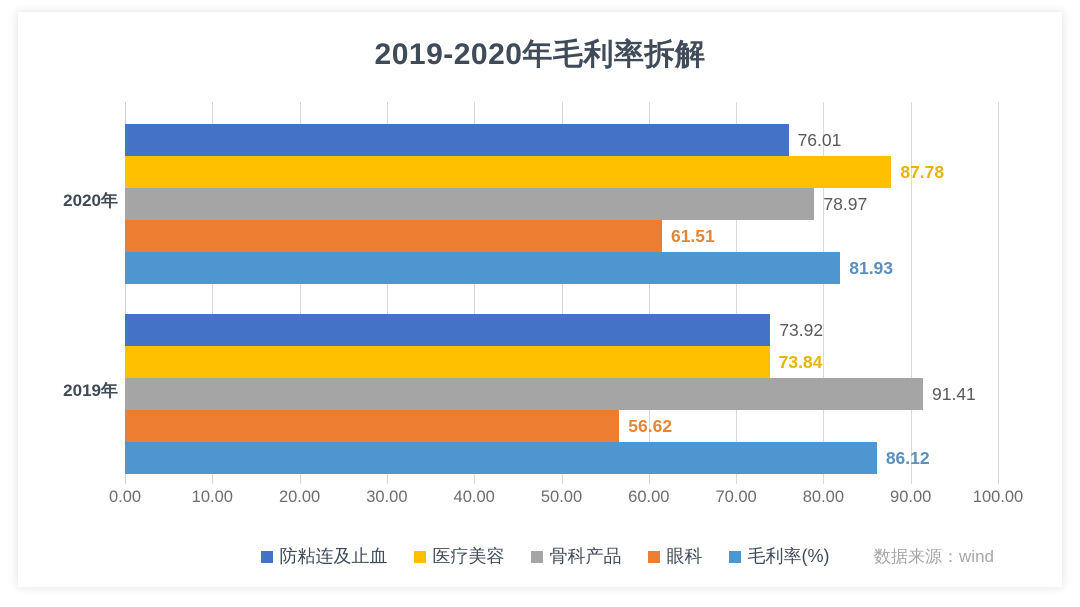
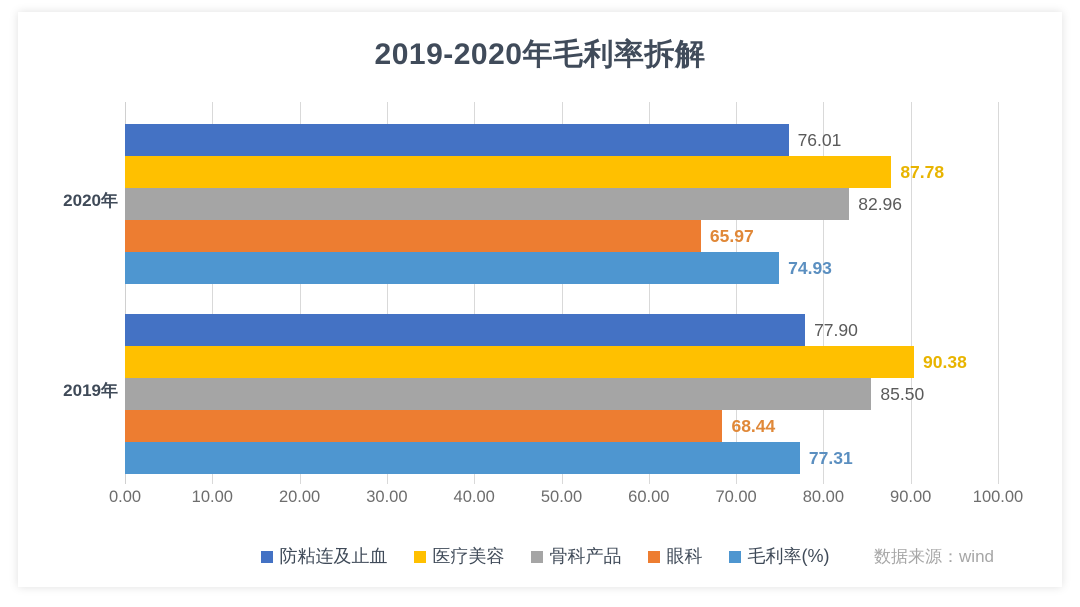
骨科产品/2020年: 78.97 -> 82.96
眼科/2020年: 61.51 -> 65.97
毛利率(%)/2020年: 81.93 -> 74.93
防粘连及止血/2019年: 73.92 -> 77.90
医疗美容/2019年: 73.84 -> 90.38
骨科产品/2019年: 91.41 -> 85.50
眼科/2019年: 56.62 -> 68.44
毛利率(%)/2019年: 86.12 -> 77.31
